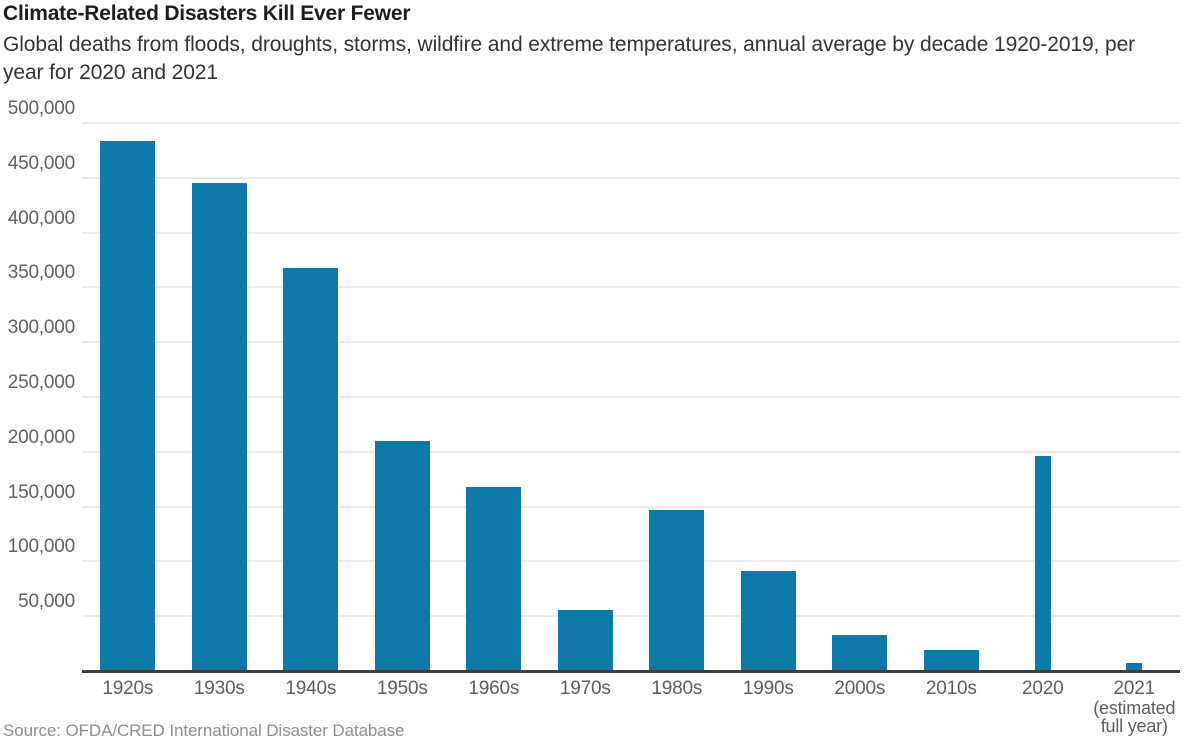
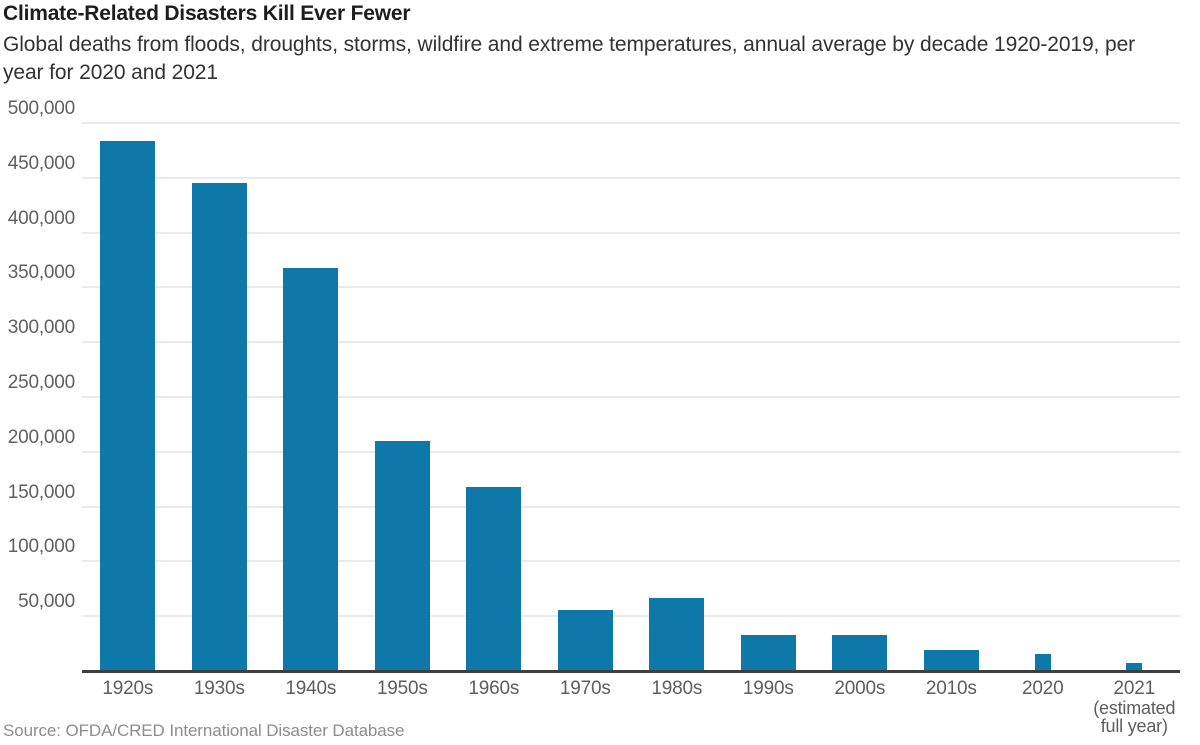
1980s: 146000 -> 66000
1990s: 90000 -> 32000
2020: 195000 -> 15000
